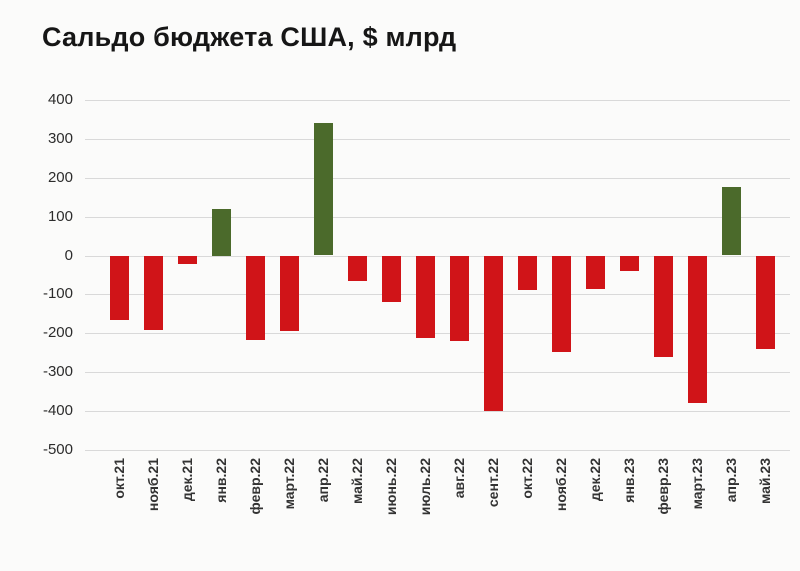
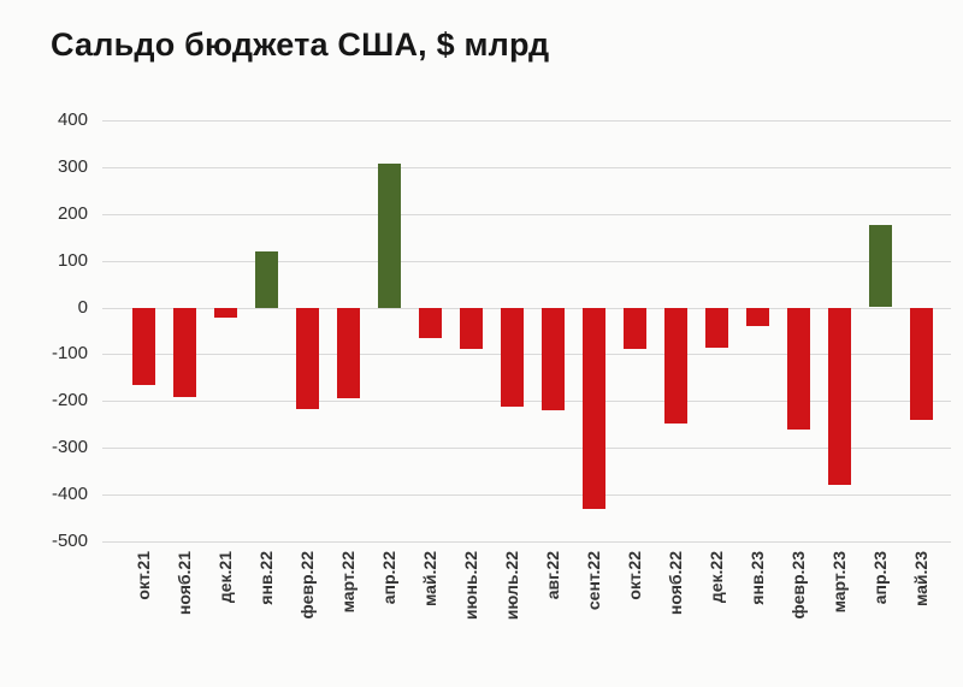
апр.22: 340 -> 310
июнь.22: -120 -> -90
сент.22: -400 -> -430
